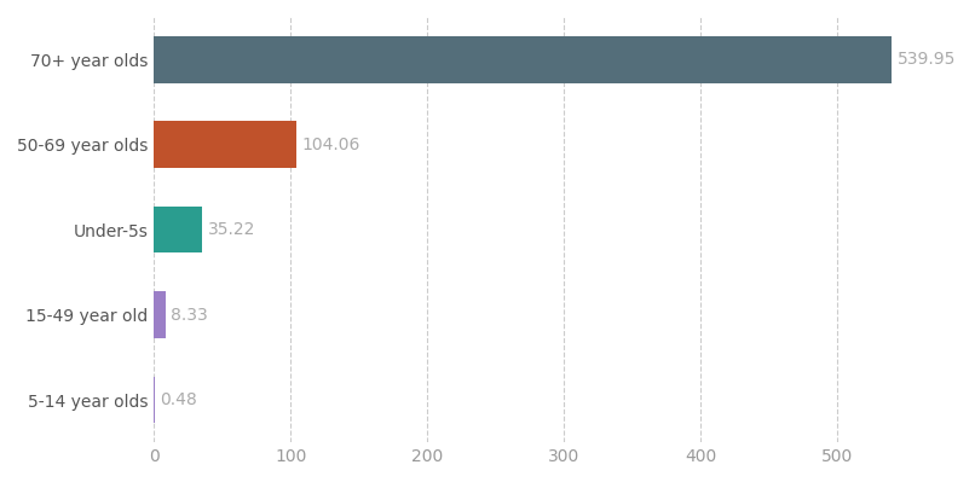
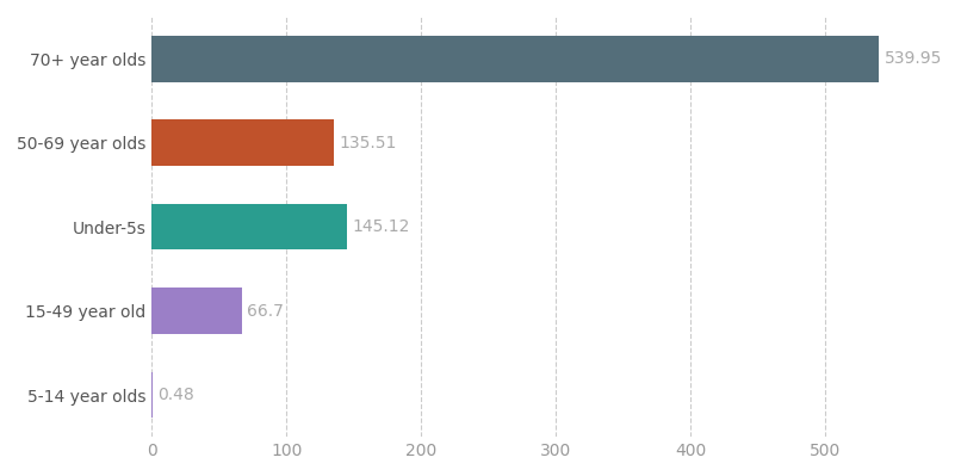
50-69 year olds: 104.06 -> 135.51
Under-5s: 35.22 -> 145.12
15-49 year old: 8.33 -> 66.7
